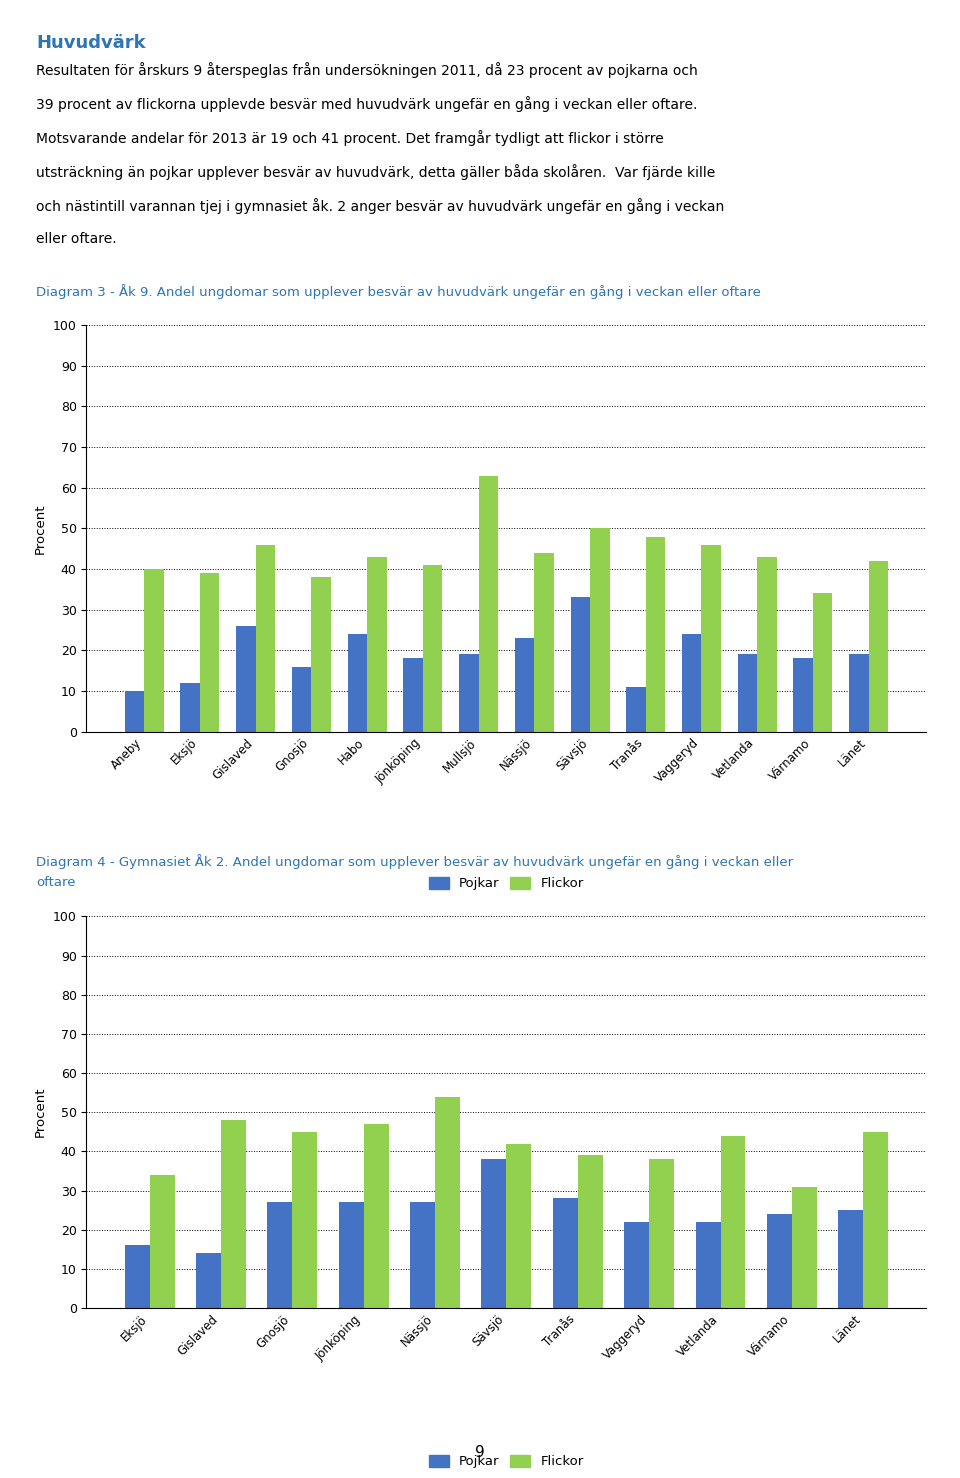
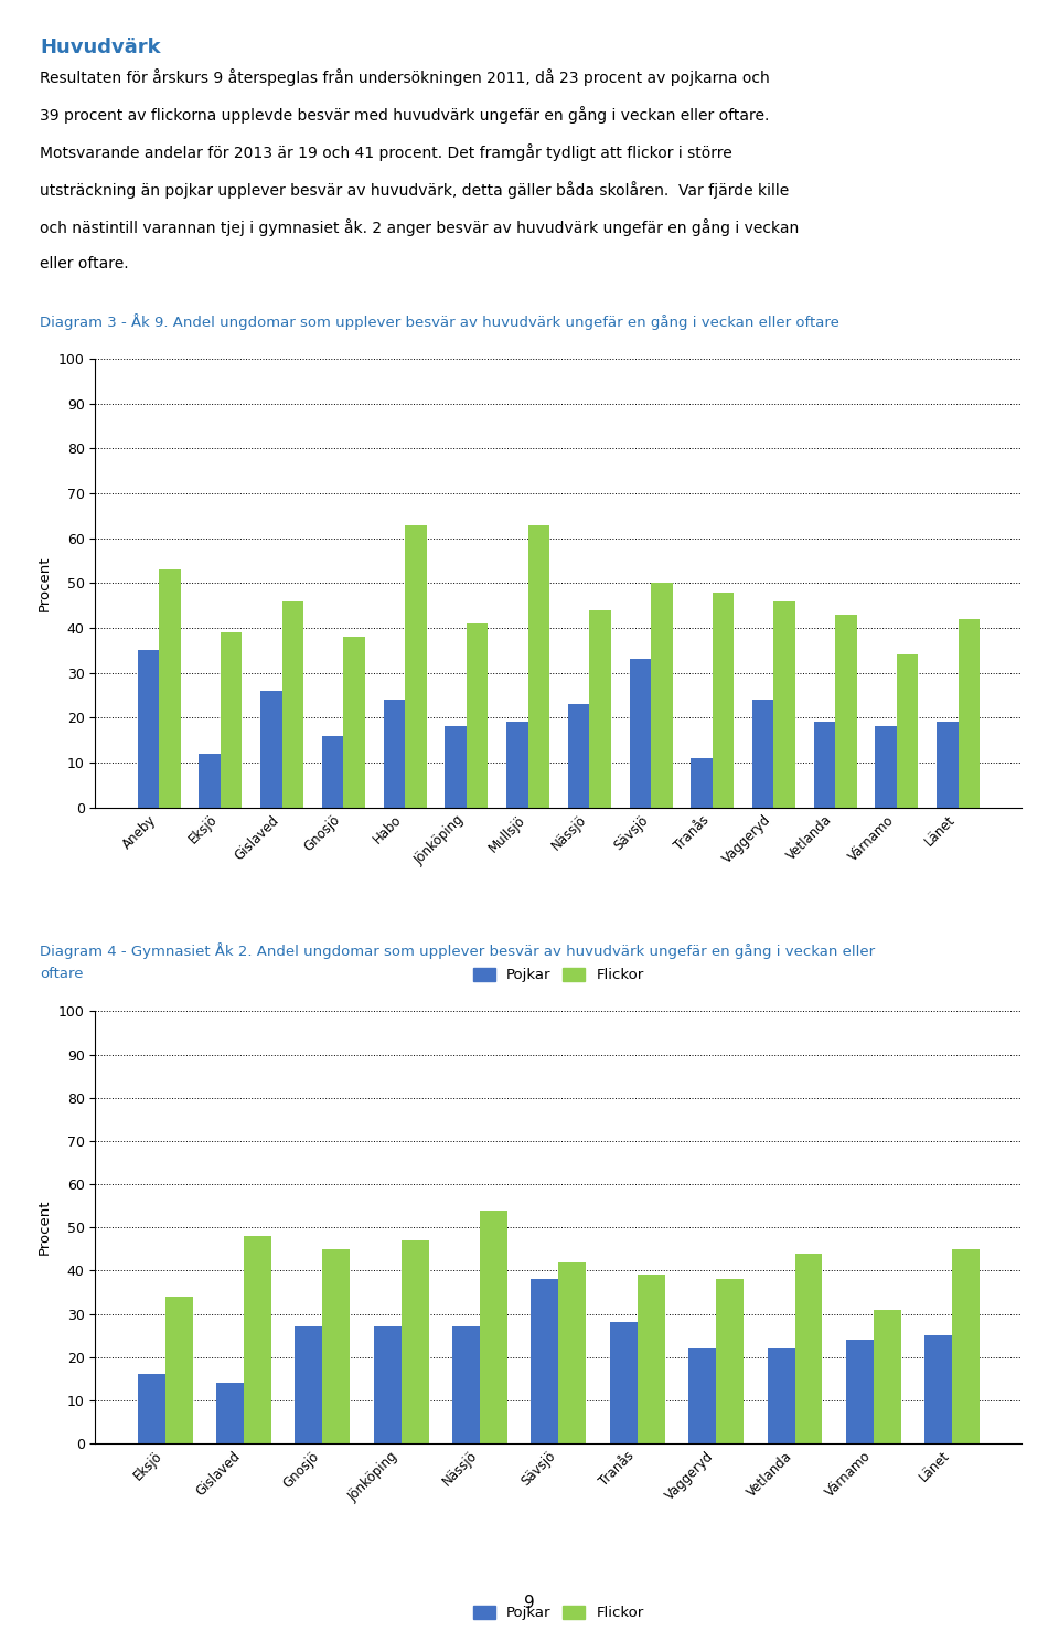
Pojkar/Aneby: 10 -> 35
Flickor/Aneby: 40 -> 53
Flickor/Habo: 43 -> 63
